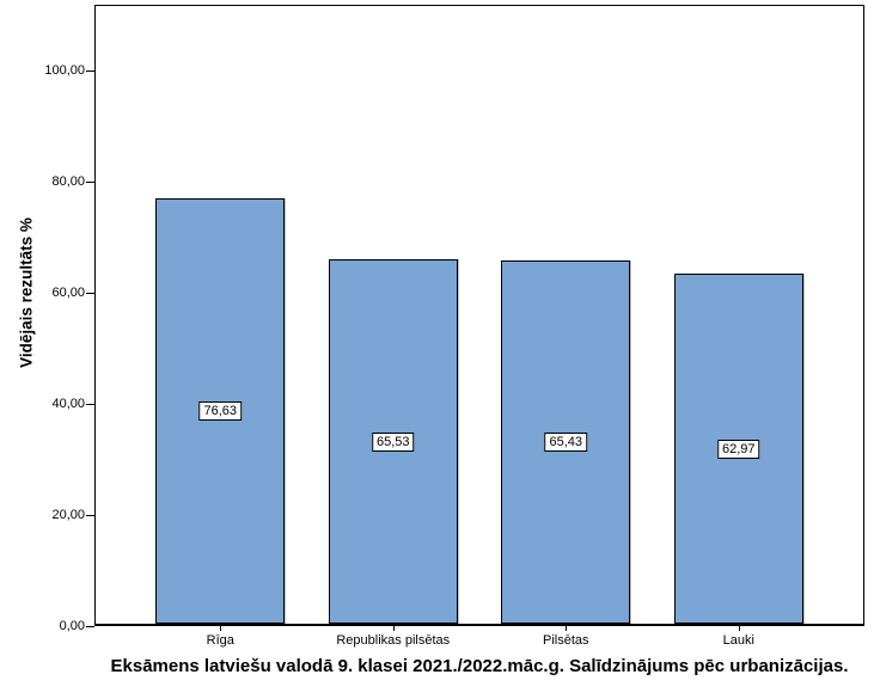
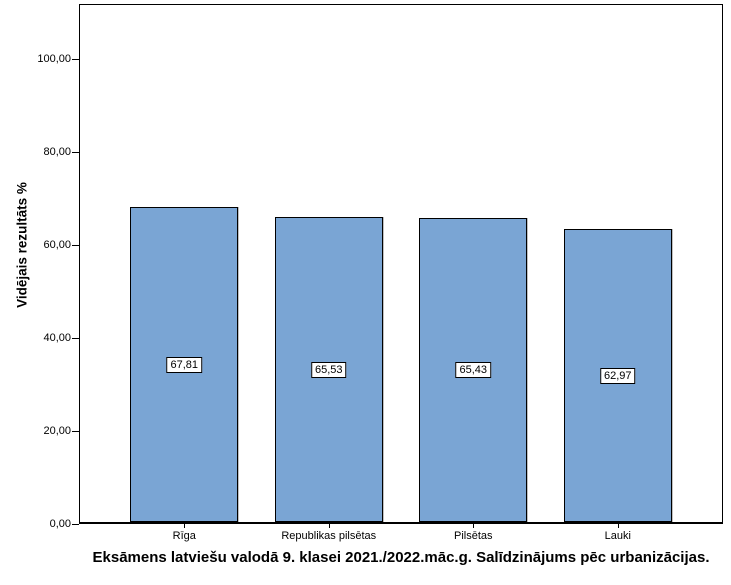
Rīga: 76,63 -> 67,81
